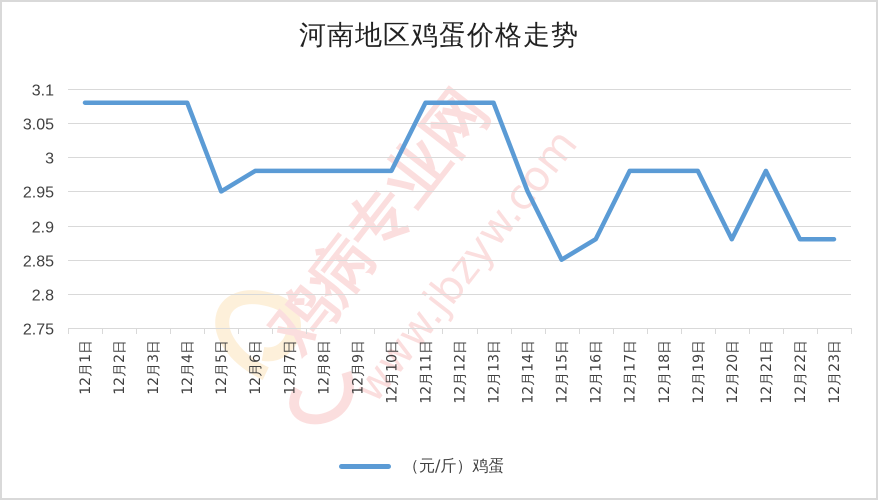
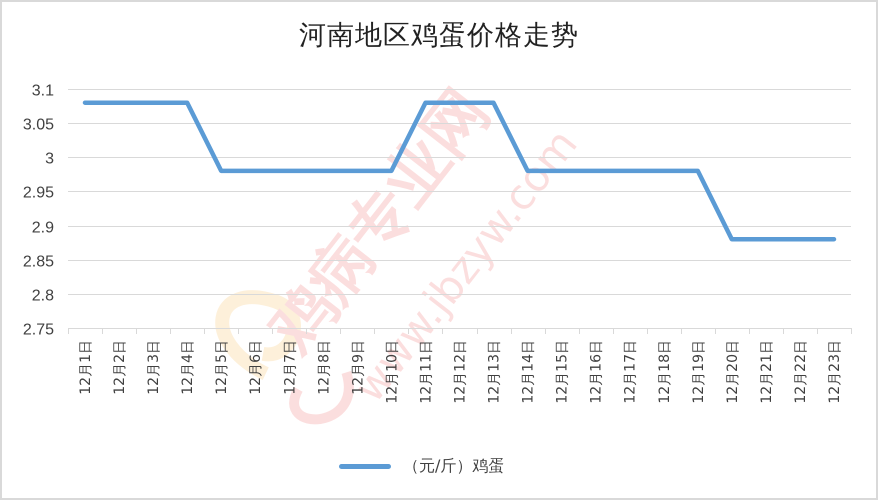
12月5日: 2.95 -> 2.98
12月14日: 2.95 -> 2.98
12月15日: 2.85 -> 2.98
12月16日: 2.88 -> 2.98
12月21日: 2.98 -> 2.88
